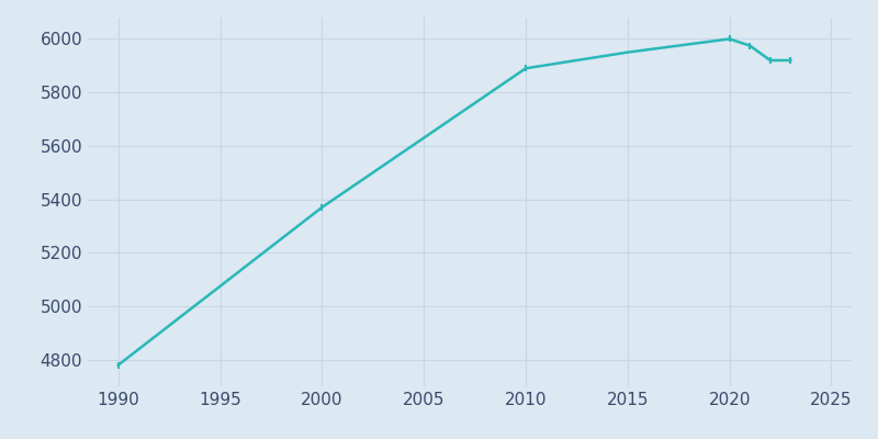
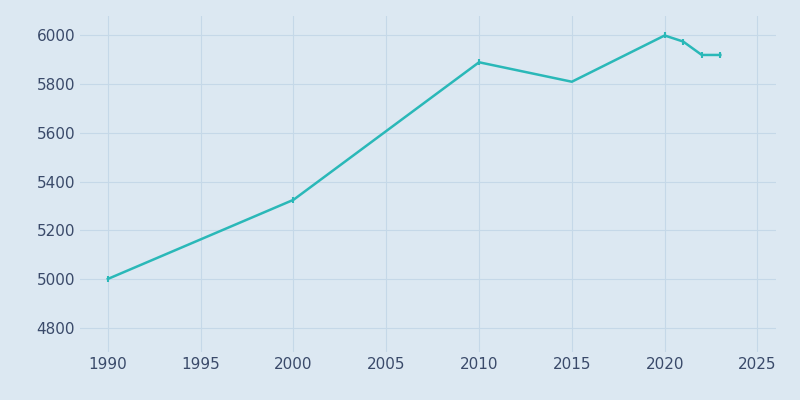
1990: 4780 -> 5000
2000: 5370 -> 5325
2015: 5950 -> 5810
